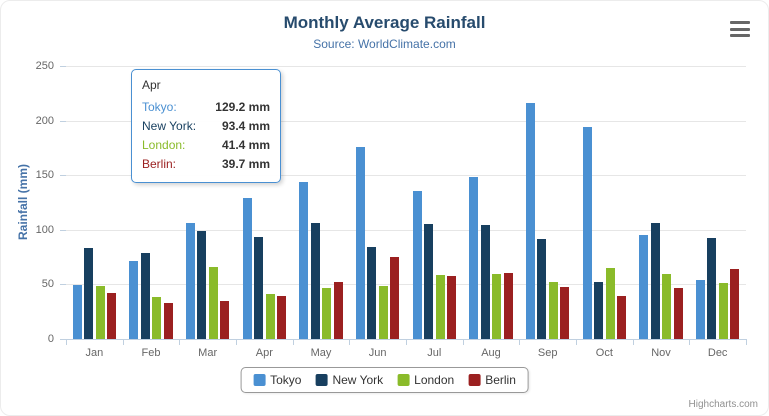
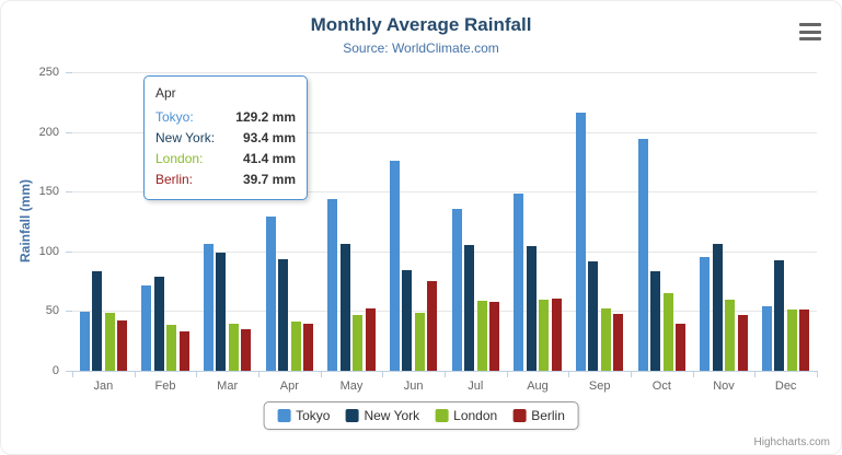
London/Mar: 66 -> 39
New York/Oct: 52 -> 84
Berlin/Dec: 64 -> 51
